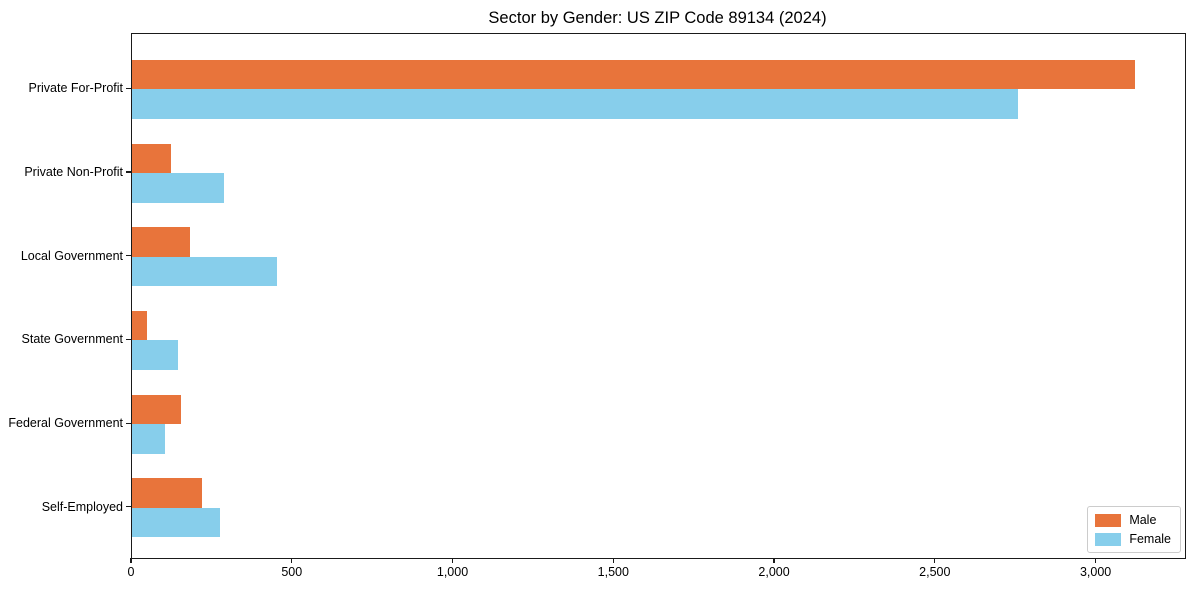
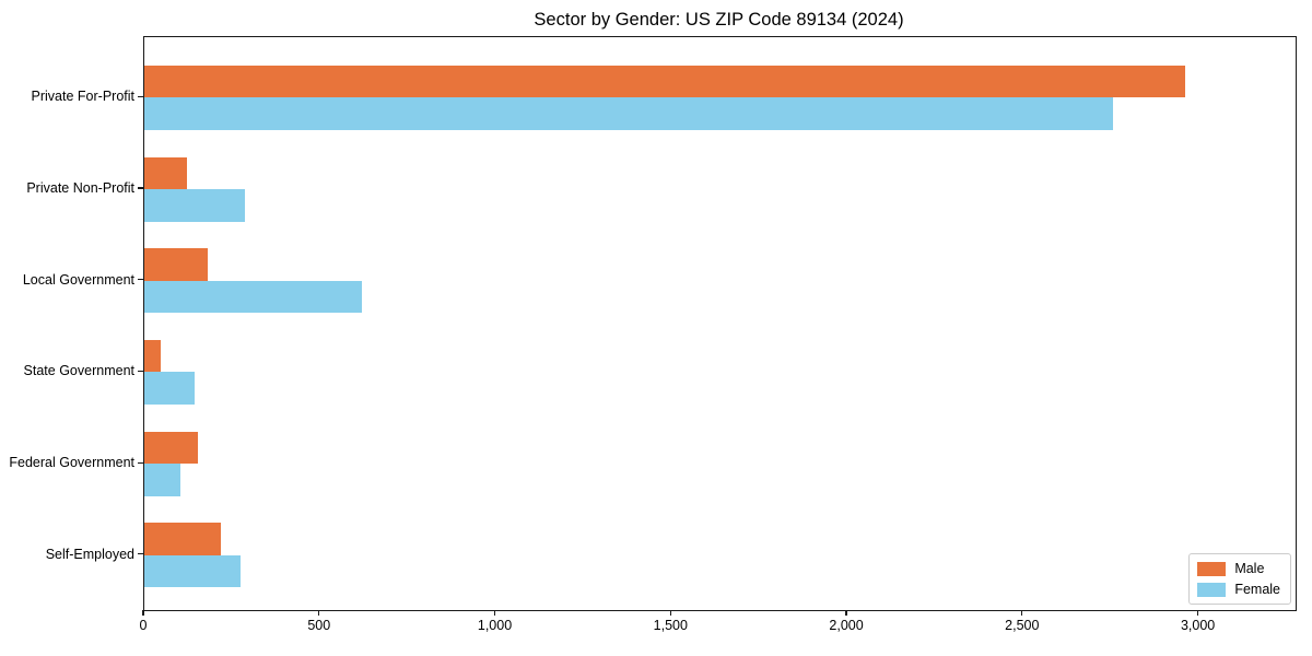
Male/Private For-Profit: 3120 -> 2960
Female/Local Government: 450 -> 620
